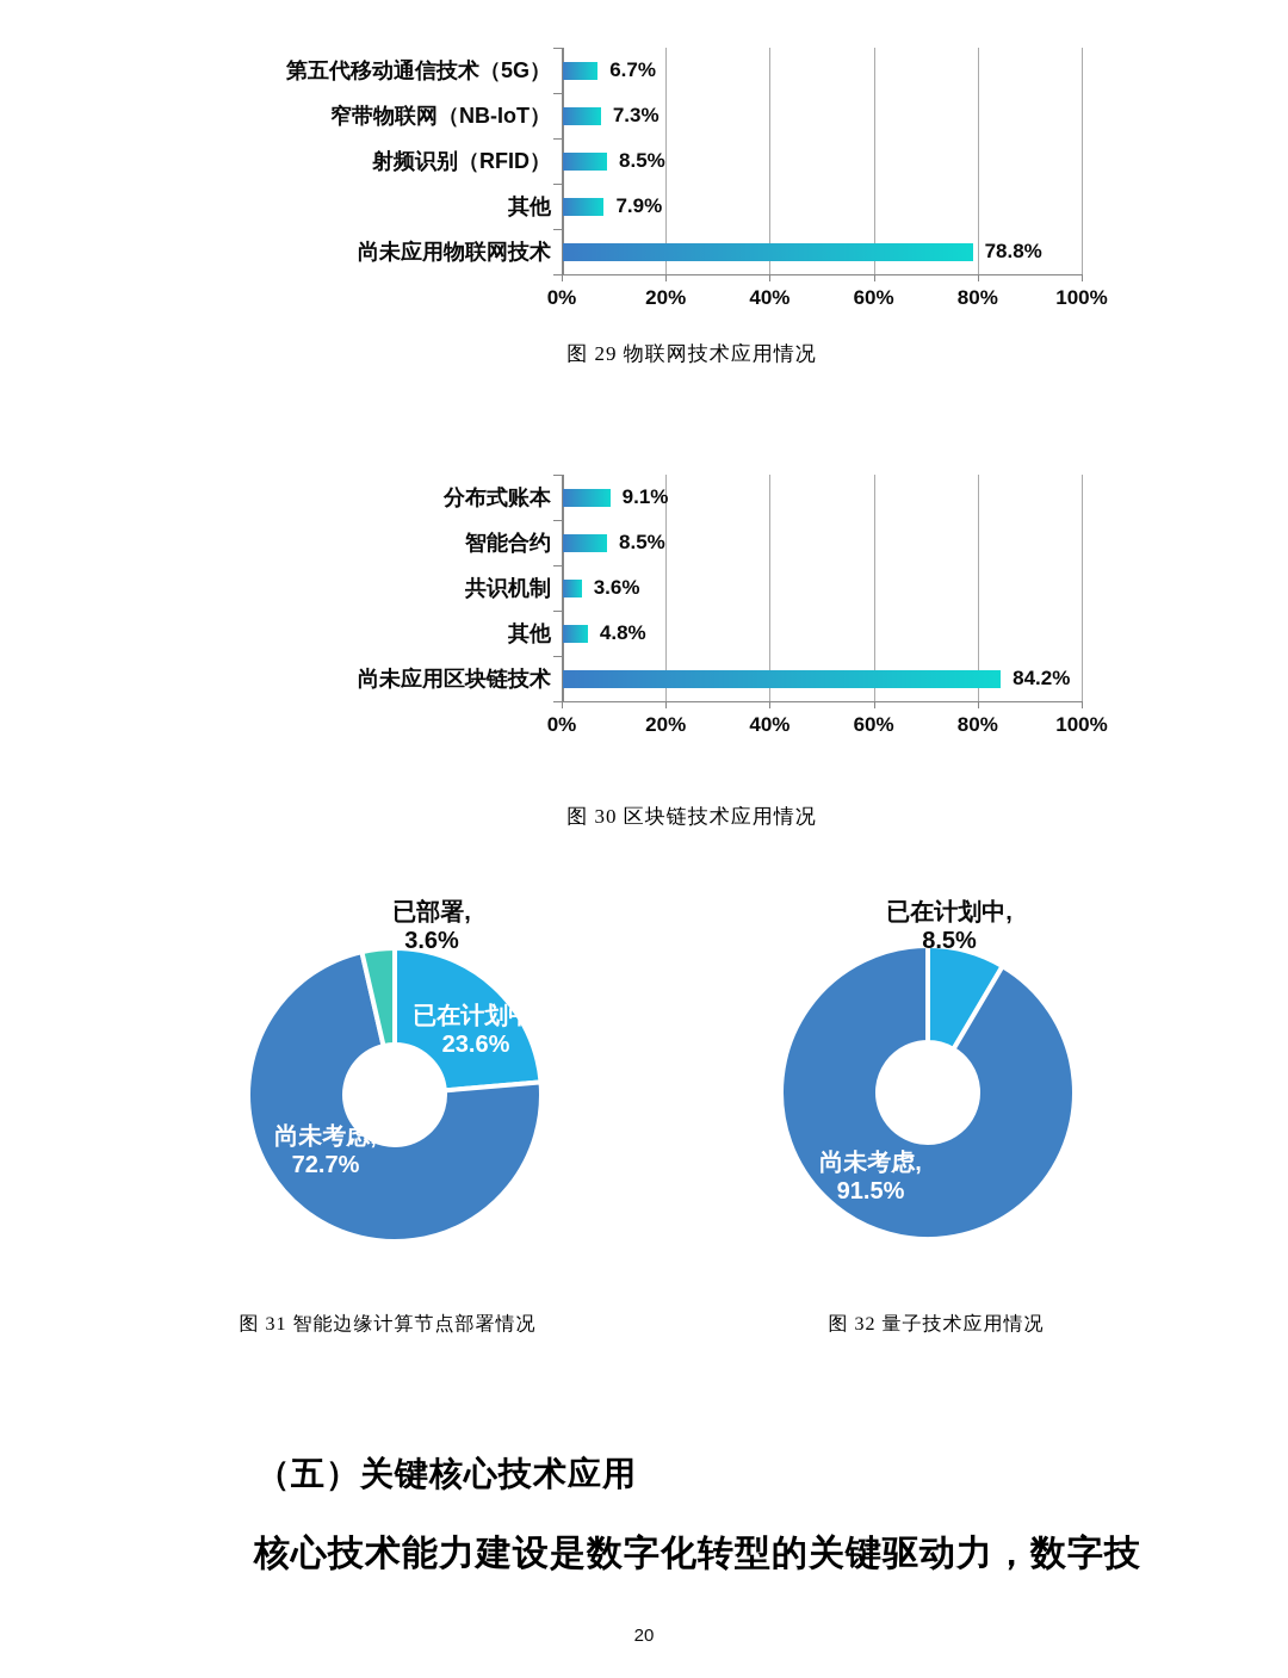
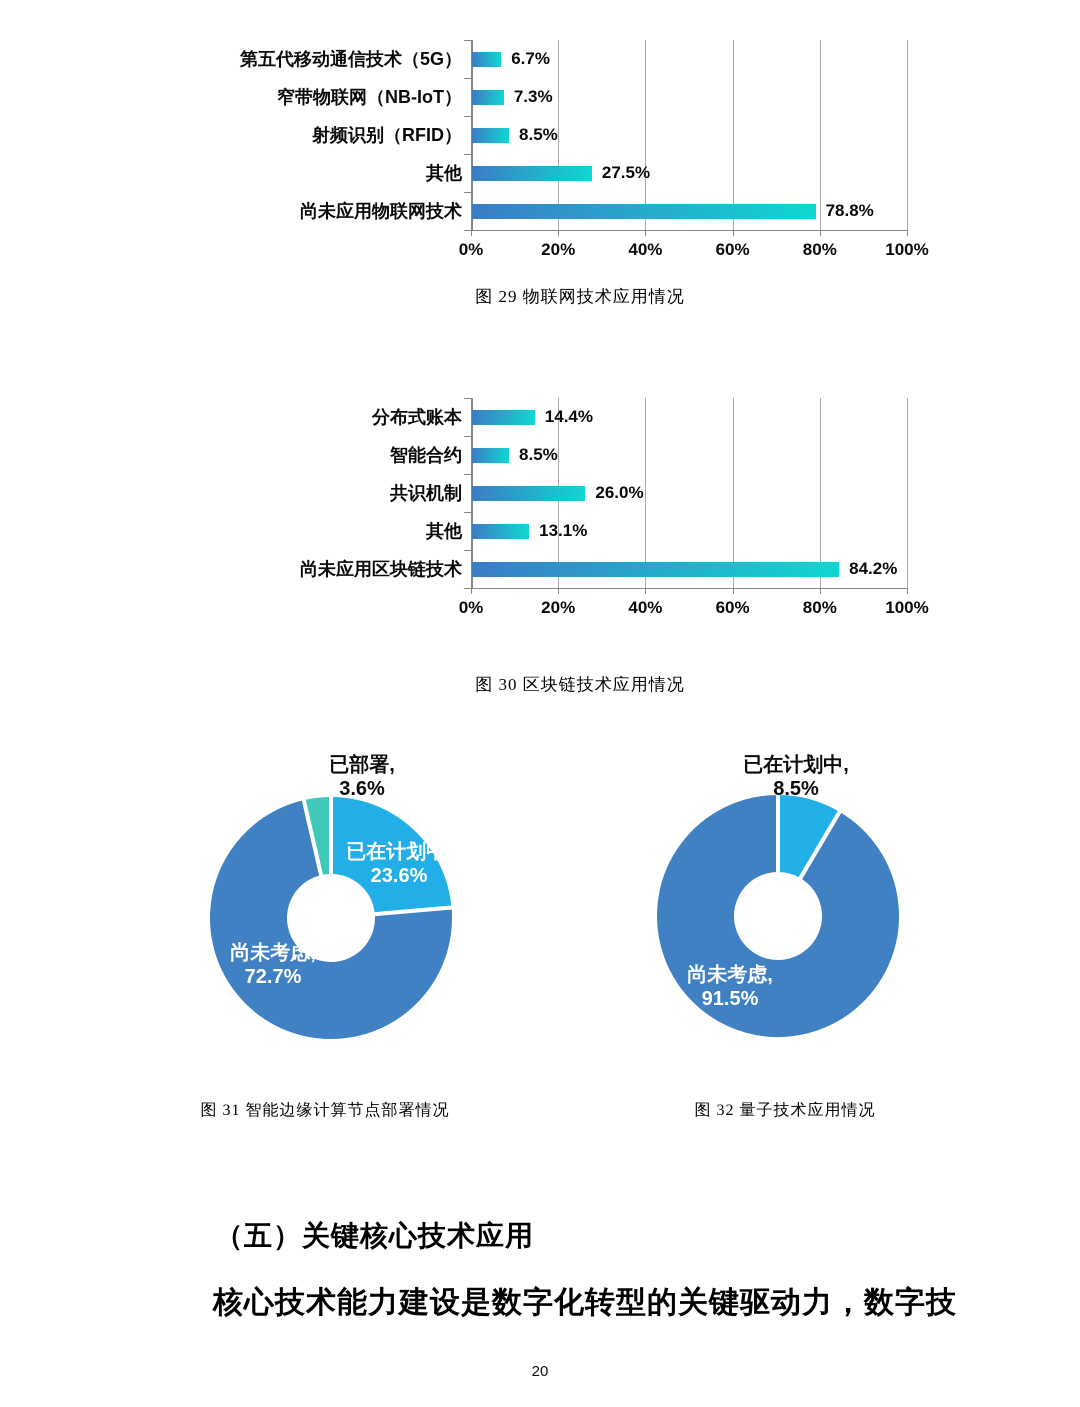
图 29 物联网技术应用情况/其他: 7.9% -> 27.5%
图 30 区块链技术应用情况/分布式账本: 9.1% -> 14.4%
图 30 区块链技术应用情况/共识机制: 3.6% -> 26.0%
图 30 区块链技术应用情况/其他: 4.8% -> 13.1%
